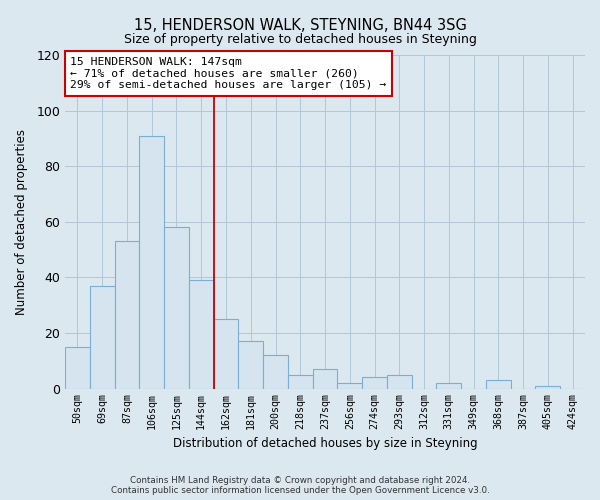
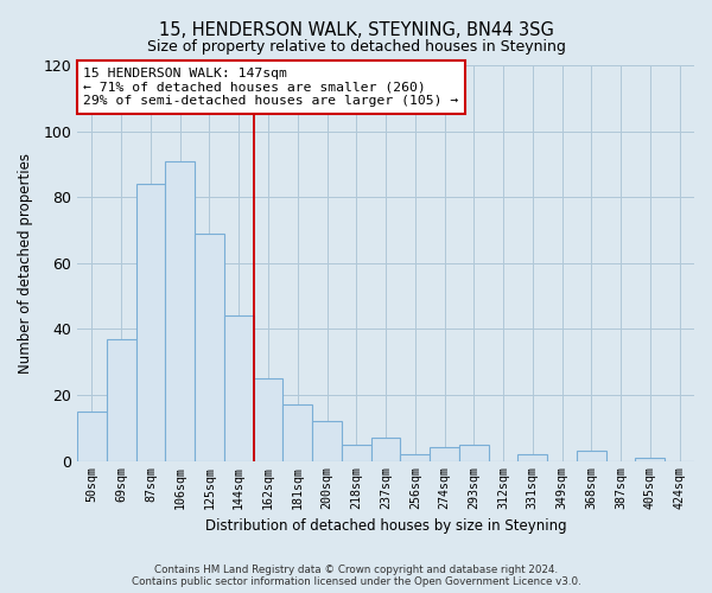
87sqm: 53 -> 84
125sqm: 58 -> 69
144sqm: 39 -> 44
